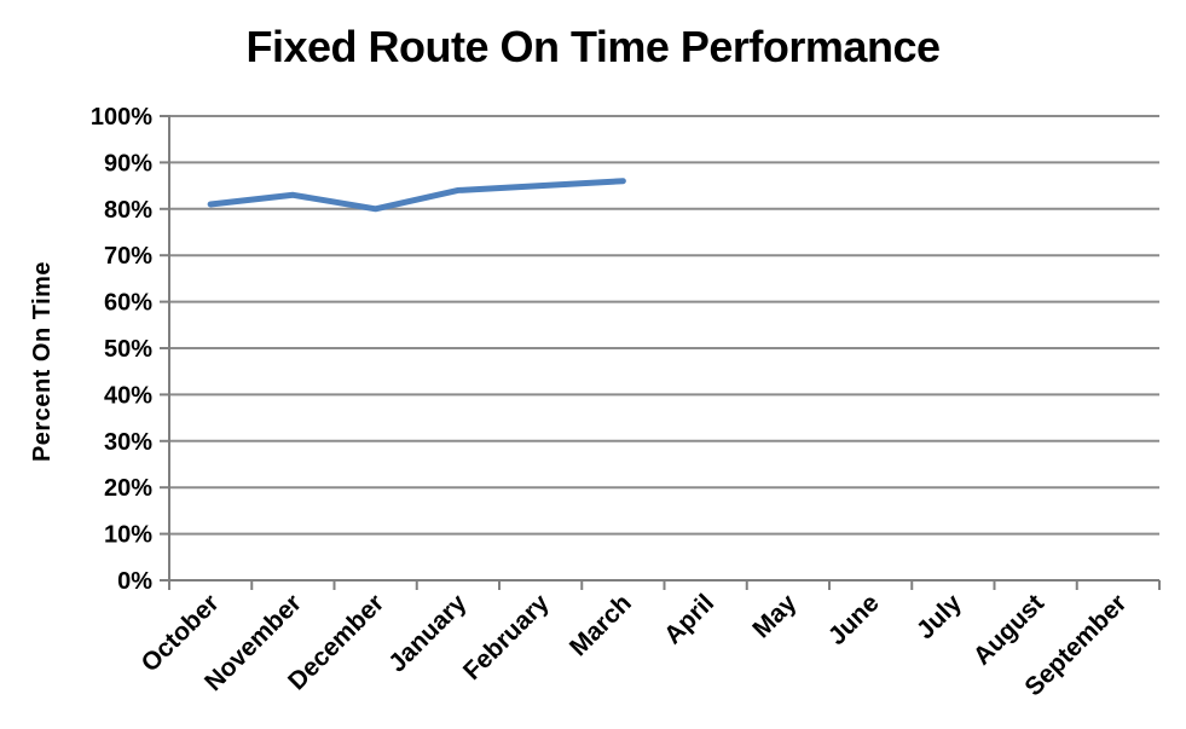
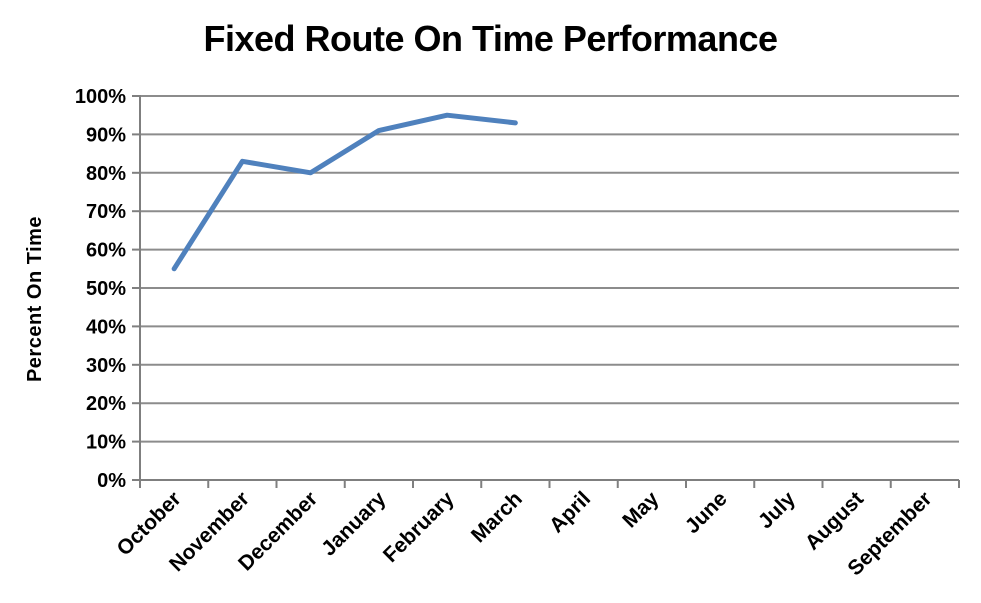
October: 81% -> 55%
January: 84% -> 91%
February: 85% -> 95%
March: 86% -> 93%
